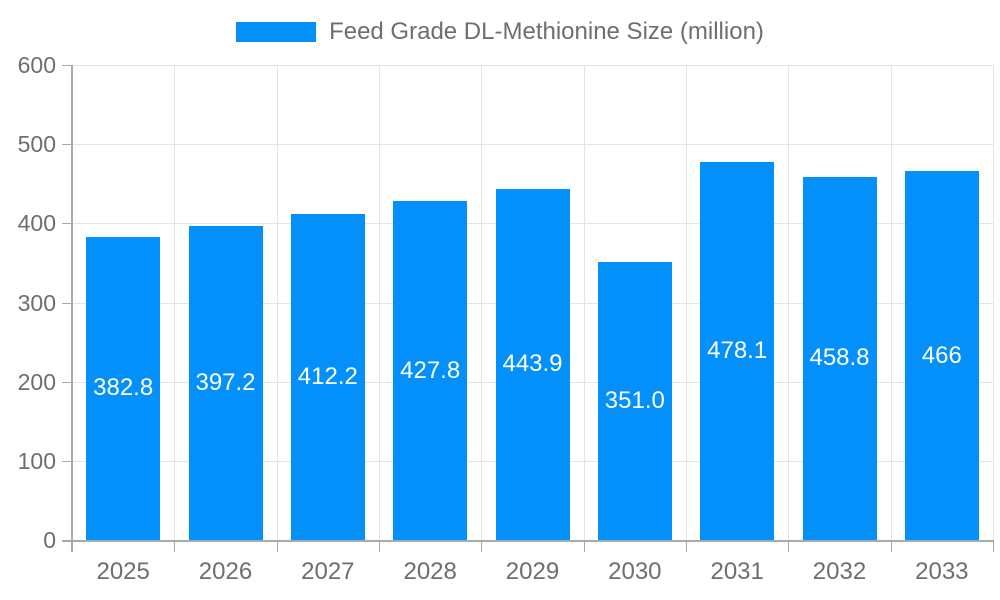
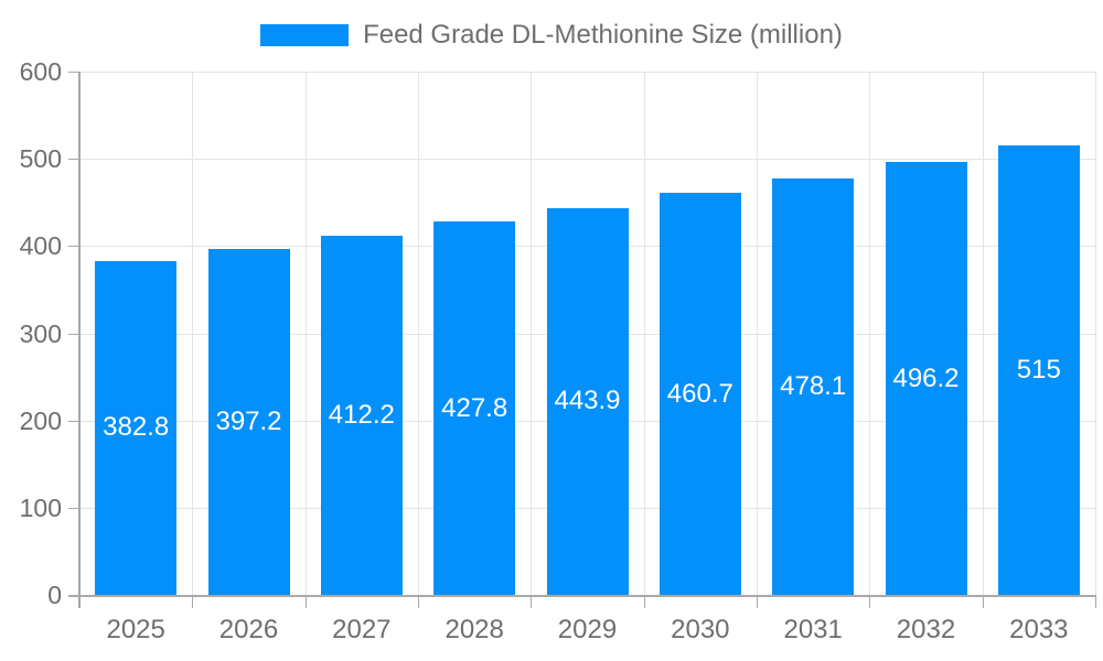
2030: 351.0 -> 460.7
2032: 458.8 -> 496.2
2033: 466 -> 515
